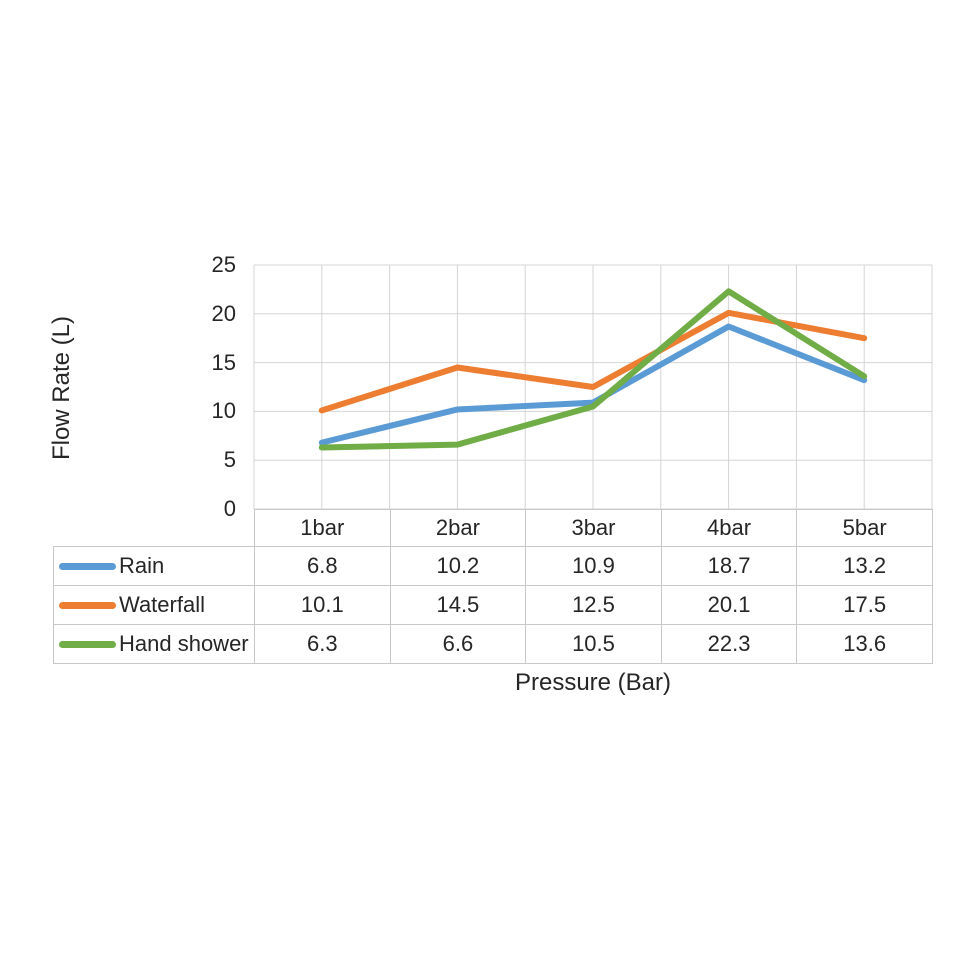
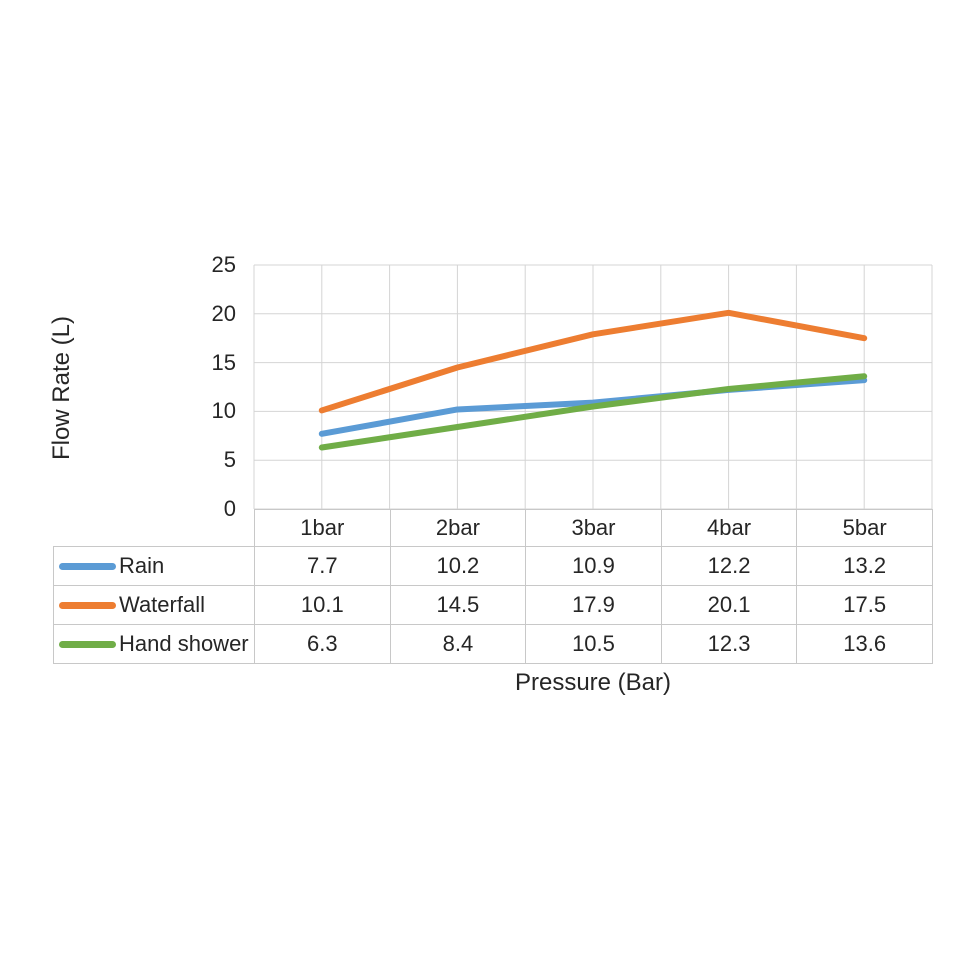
Rain/1bar: 6.8 -> 7.7
Hand shower/2bar: 6.6 -> 8.4
Waterfall/3bar: 12.5 -> 17.9
Rain/4bar: 18.7 -> 12.2
Hand shower/4bar: 22.3 -> 12.3
